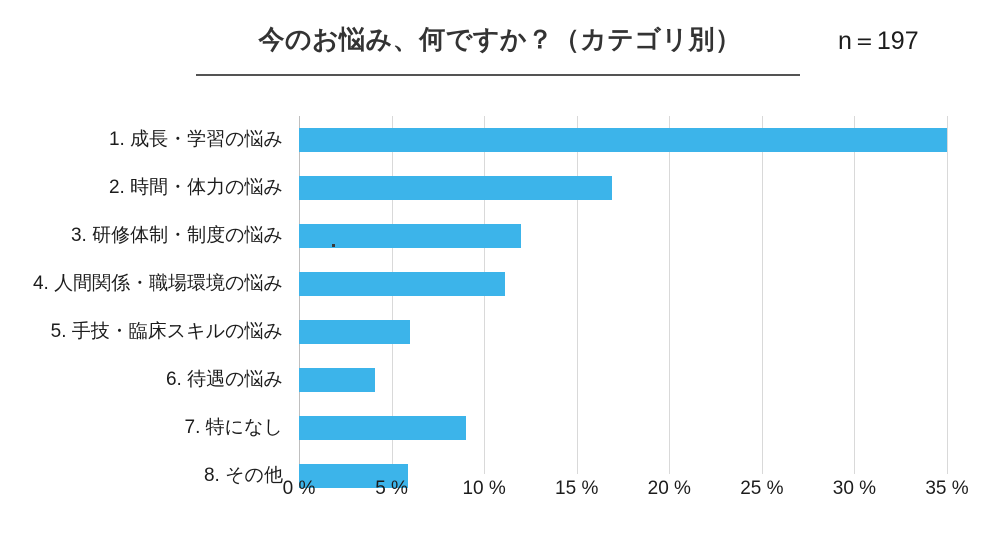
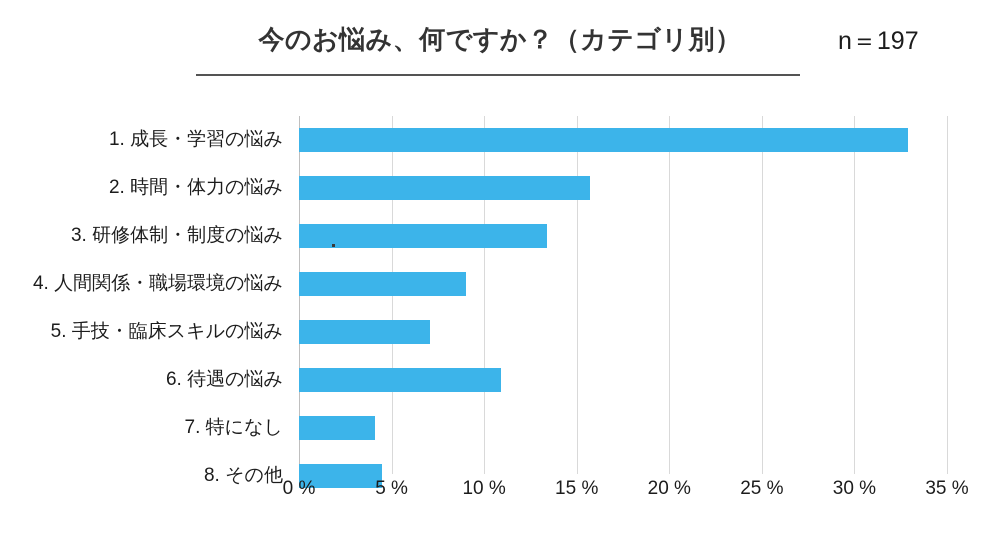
1. 成長・学習の悩み: 35.0% -> 32.9%
2. 時間・体力の悩み: 16.9% -> 15.7%
3. 研修体制・制度の悩み: 12.0% -> 13.4%
4. 人間関係・職場環境の悩み: 11.1% -> 9.0%
5. 手技・臨床スキルの悩み: 6.0% -> 7.1%
6. 待遇の悩み: 4.1% -> 10.9%
7. 特になし: 9.0% -> 4.1%
8. その他: 5.9% -> 4.5%
